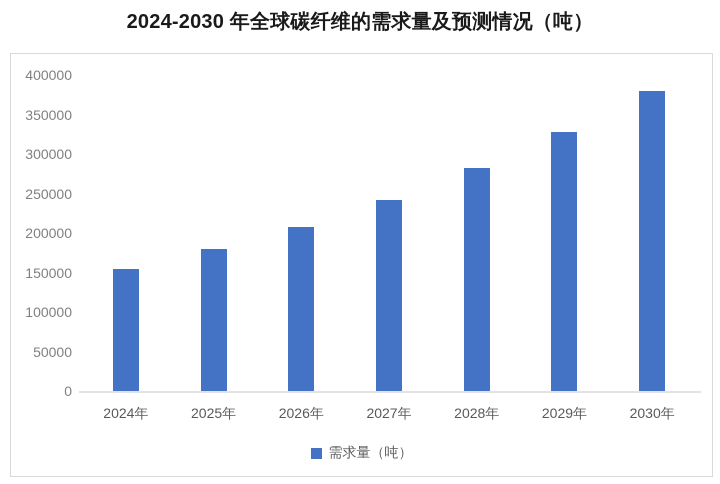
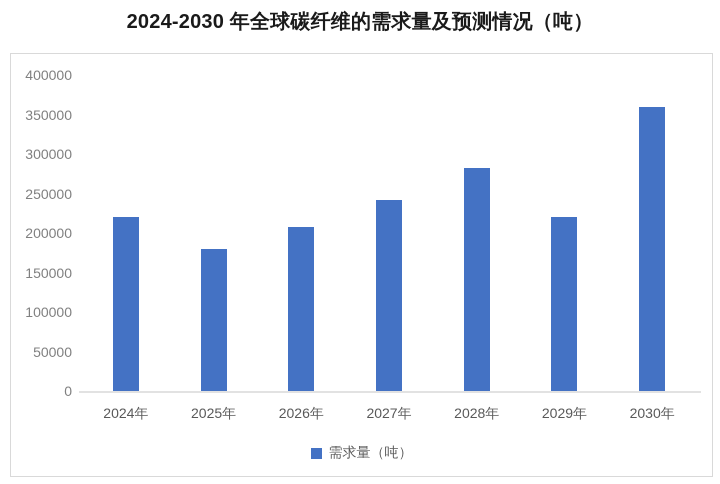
2024年: 160000 -> 220000
2029年: 330000 -> 220000
2030年: 380000 -> 360000
